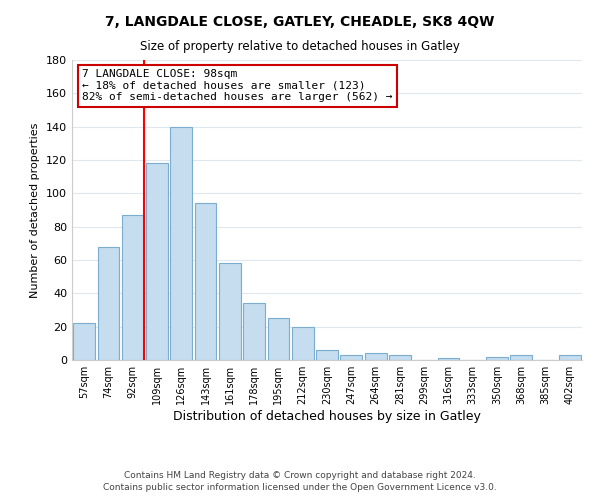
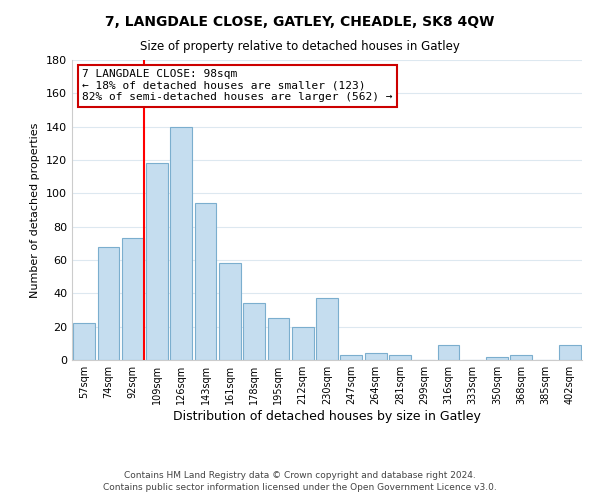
92sqm: 87 -> 73
230sqm: 6 -> 37
316sqm: 1 -> 9
402sqm: 3 -> 9
